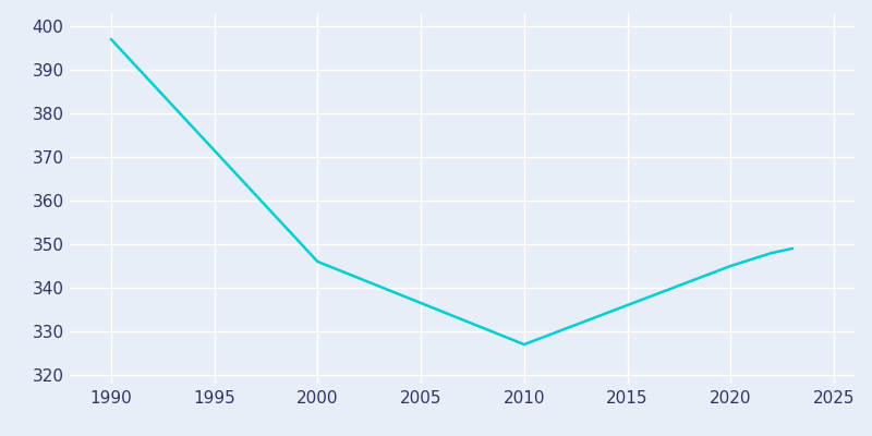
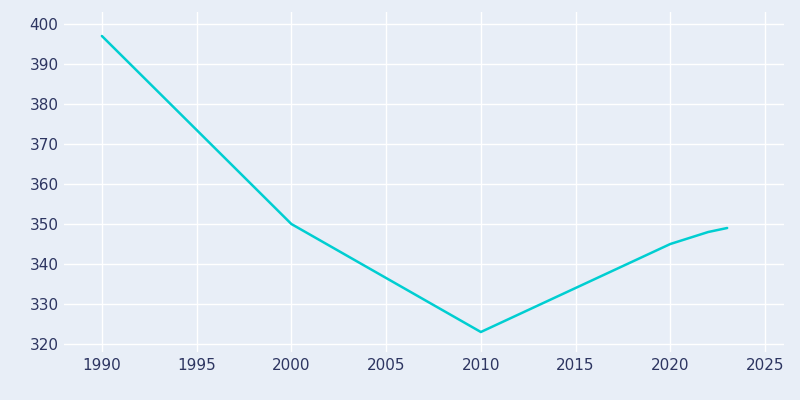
2000: 346 -> 350
2010: 327 -> 323
